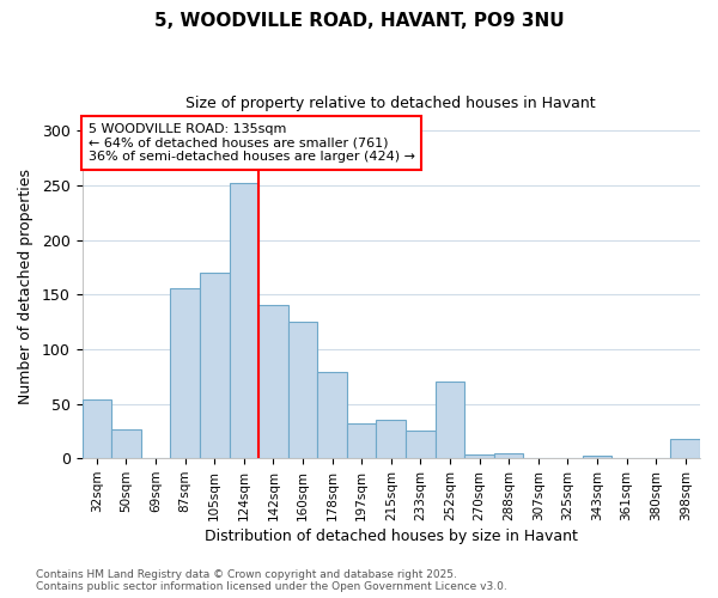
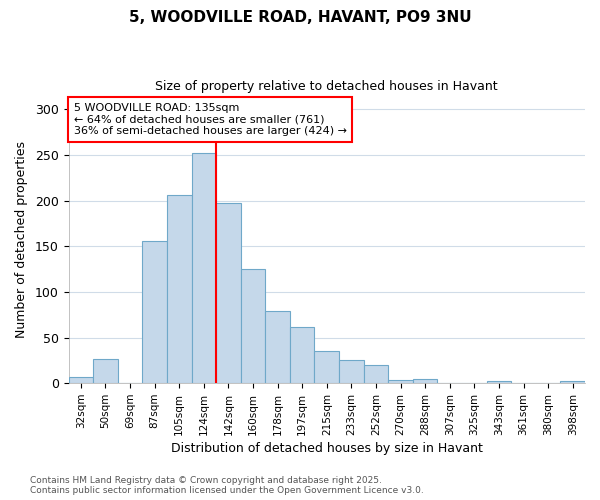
32sqm: 54 -> 7
105sqm: 170 -> 206
142sqm: 140 -> 197
197sqm: 32 -> 62
252sqm: 70 -> 20
398sqm: 18 -> 2
